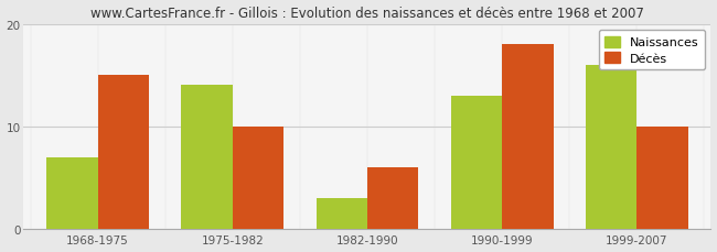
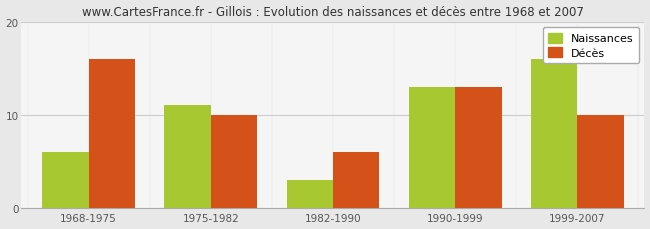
Naissances/1968-1975: 7 -> 6
Décès/1968-1975: 15 -> 16
Naissances/1975-1982: 14 -> 11
Décès/1990-1999: 18 -> 13
